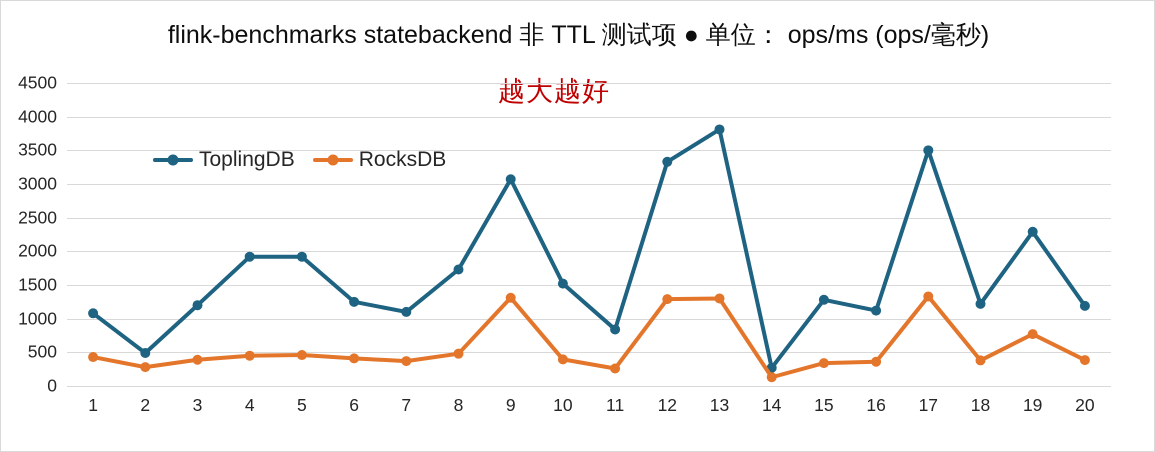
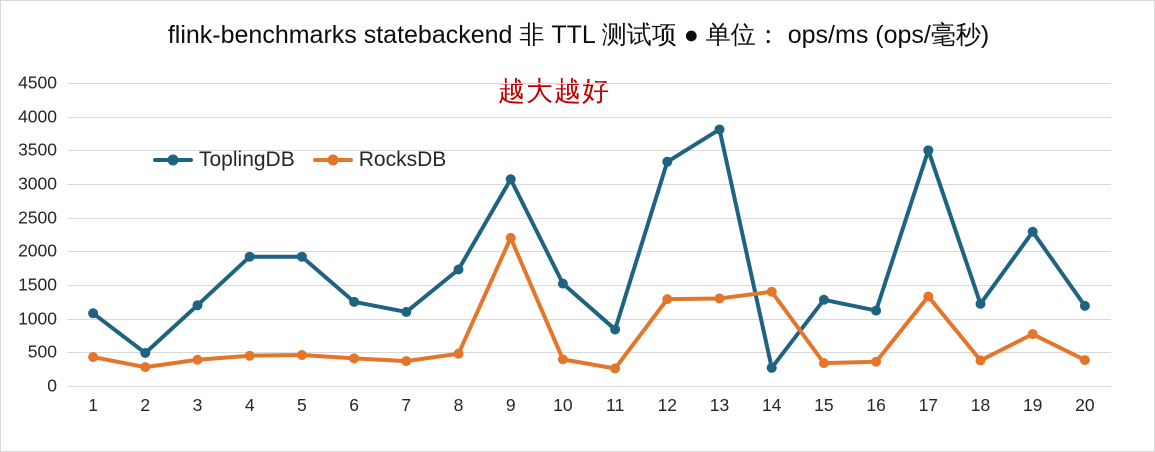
RocksDB/9: 1300 -> 2200
RocksDB/14: 100 -> 1400
